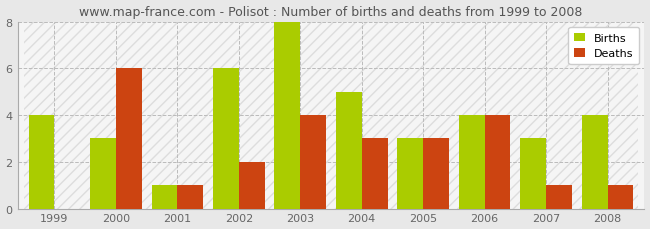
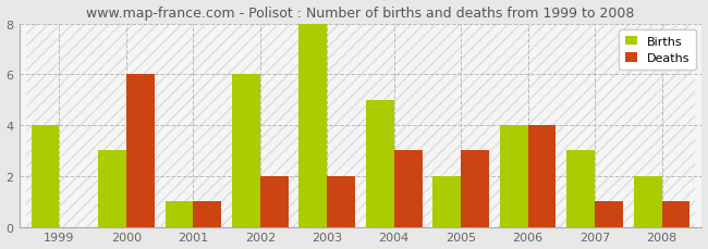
Deaths/2003: 4 -> 2
Births/2005: 3 -> 2
Births/2008: 4 -> 2
